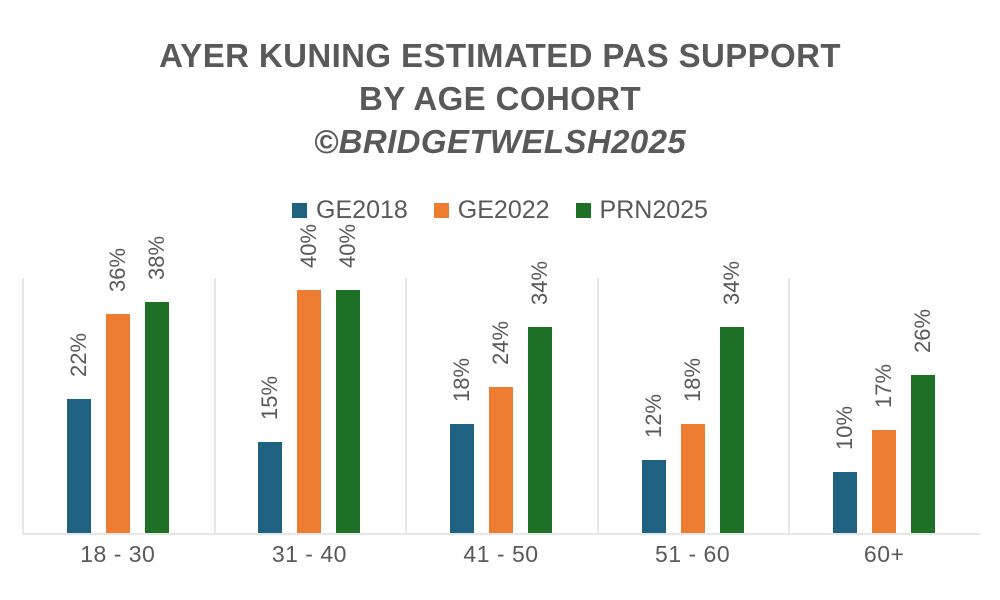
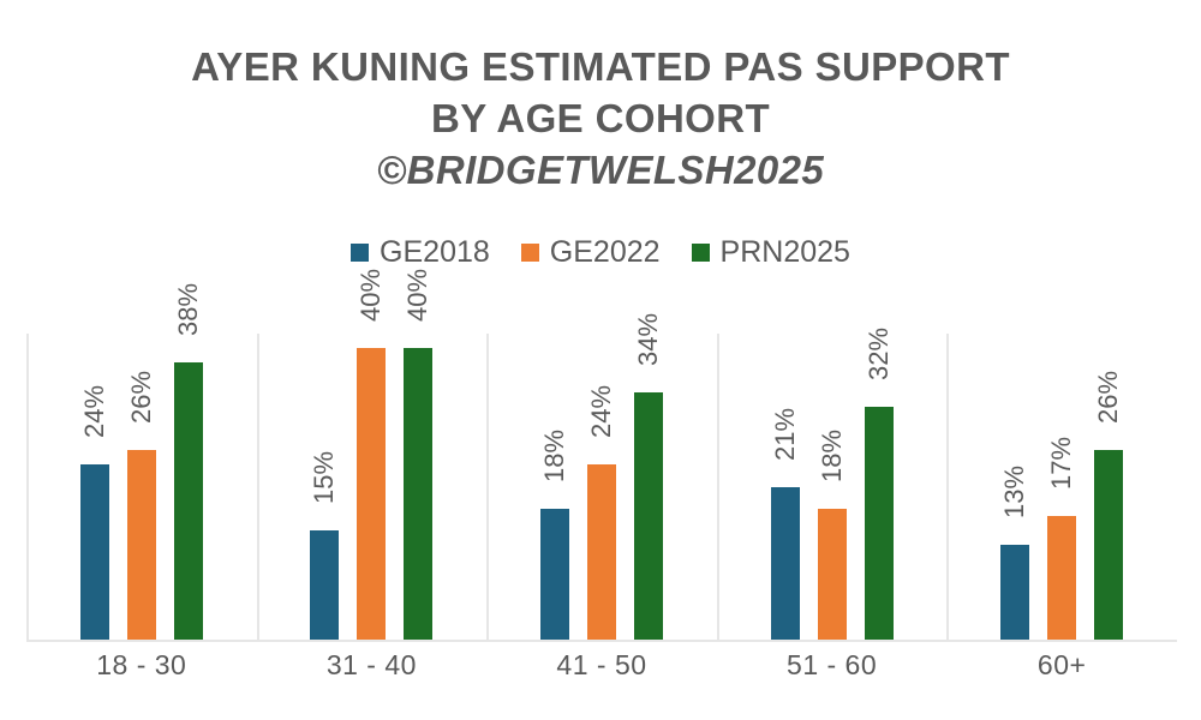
GE2018/18 - 30: 22% -> 24%
GE2022/18 - 30: 36% -> 26%
GE2018/51 - 60: 12% -> 21%
PRN2025/51 - 60: 34% -> 32%
GE2018/60+: 10% -> 13%
